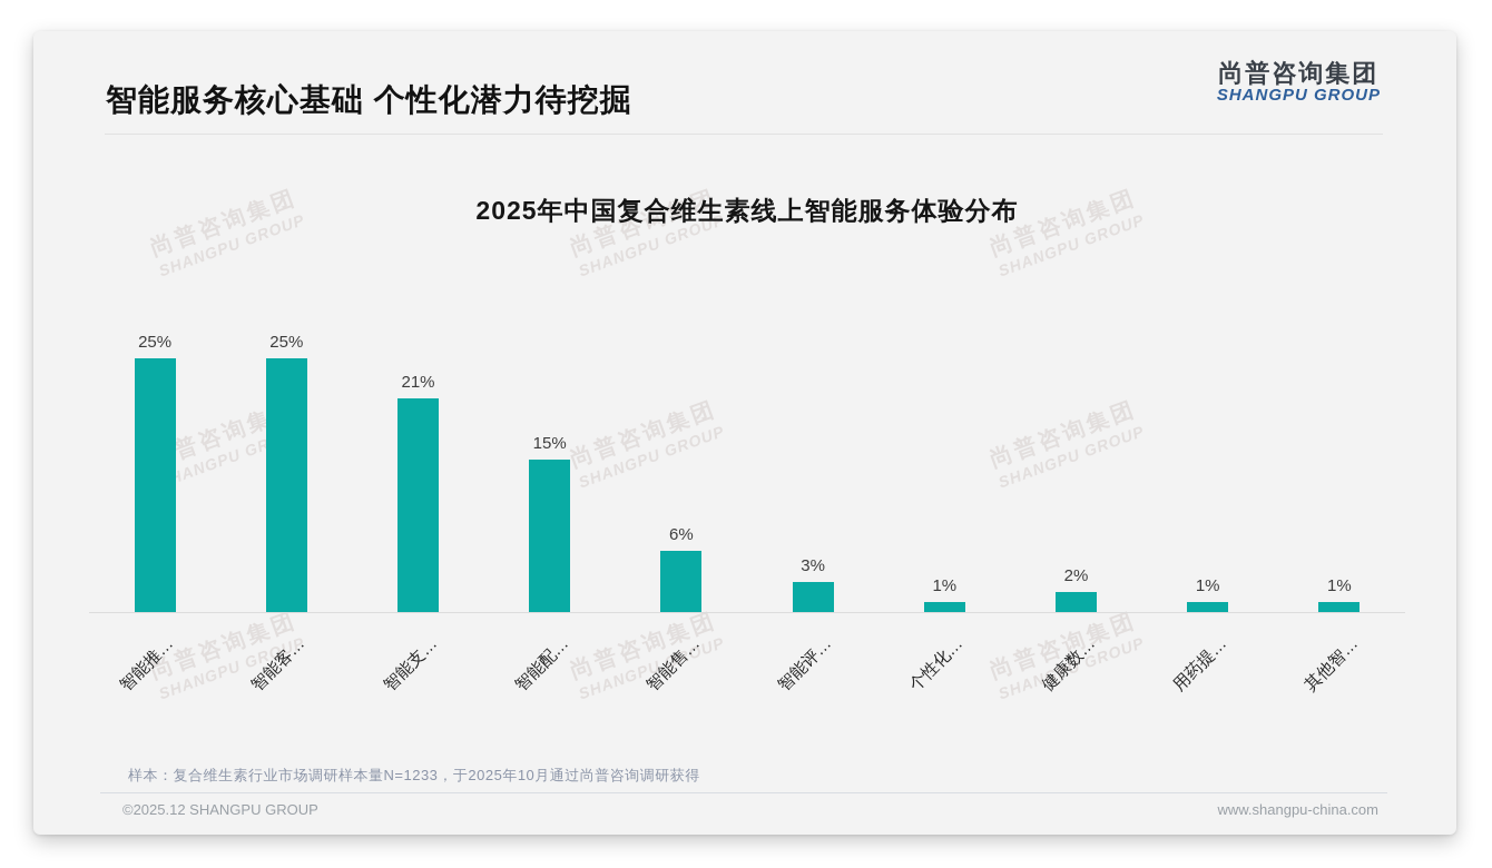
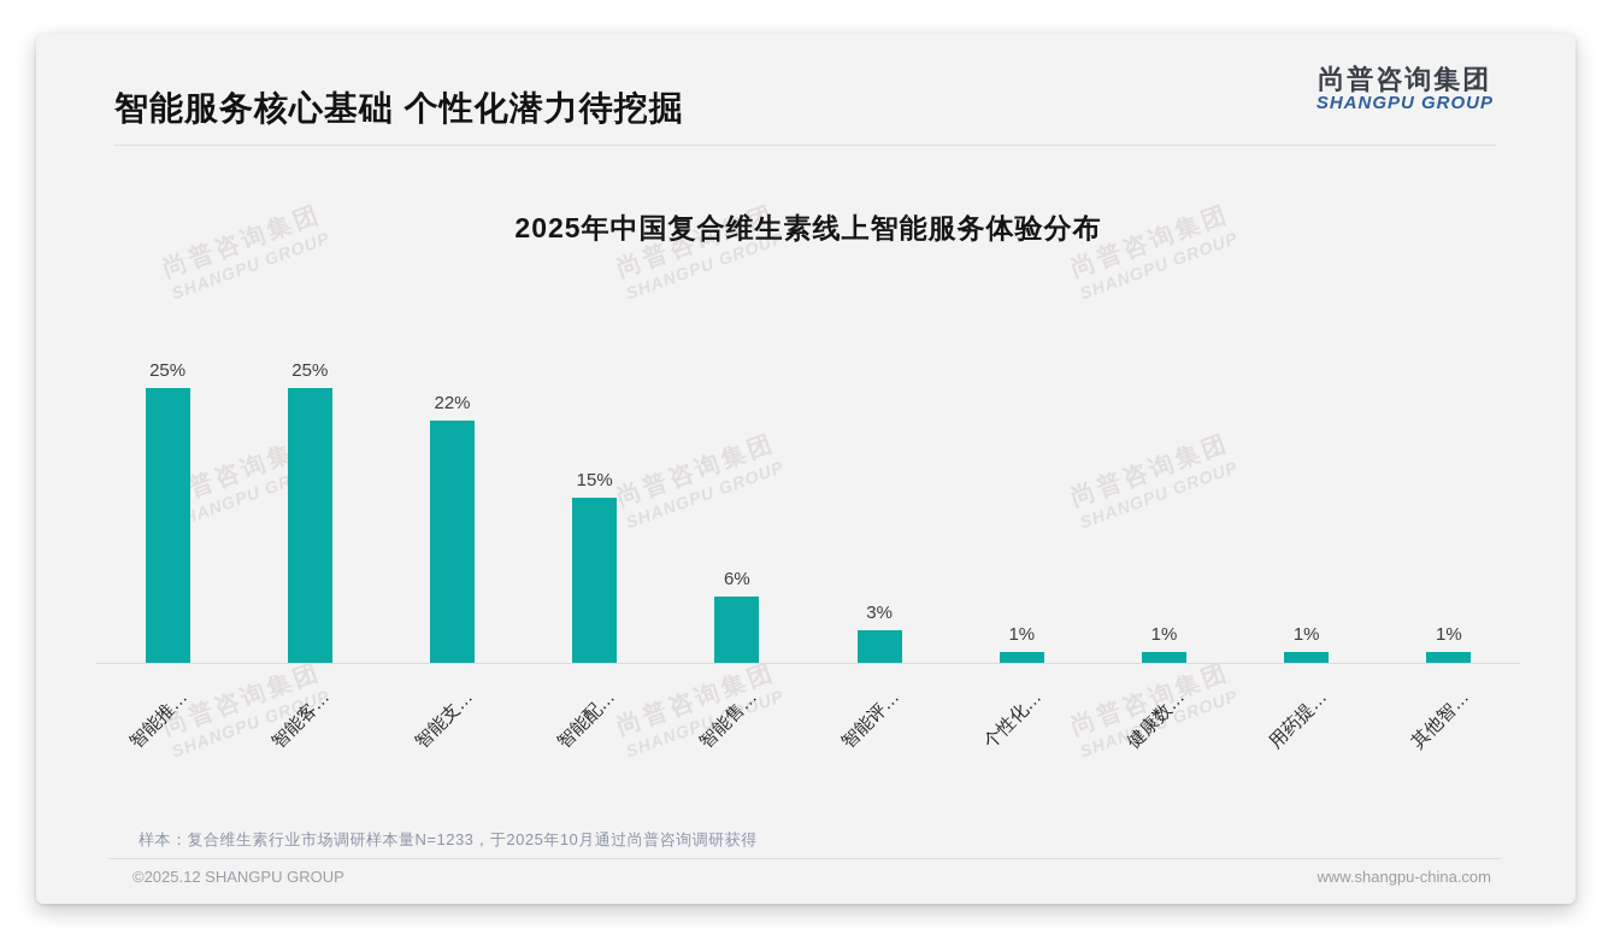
智能支…: 21% -> 22%
健康数…: 2% -> 1%
